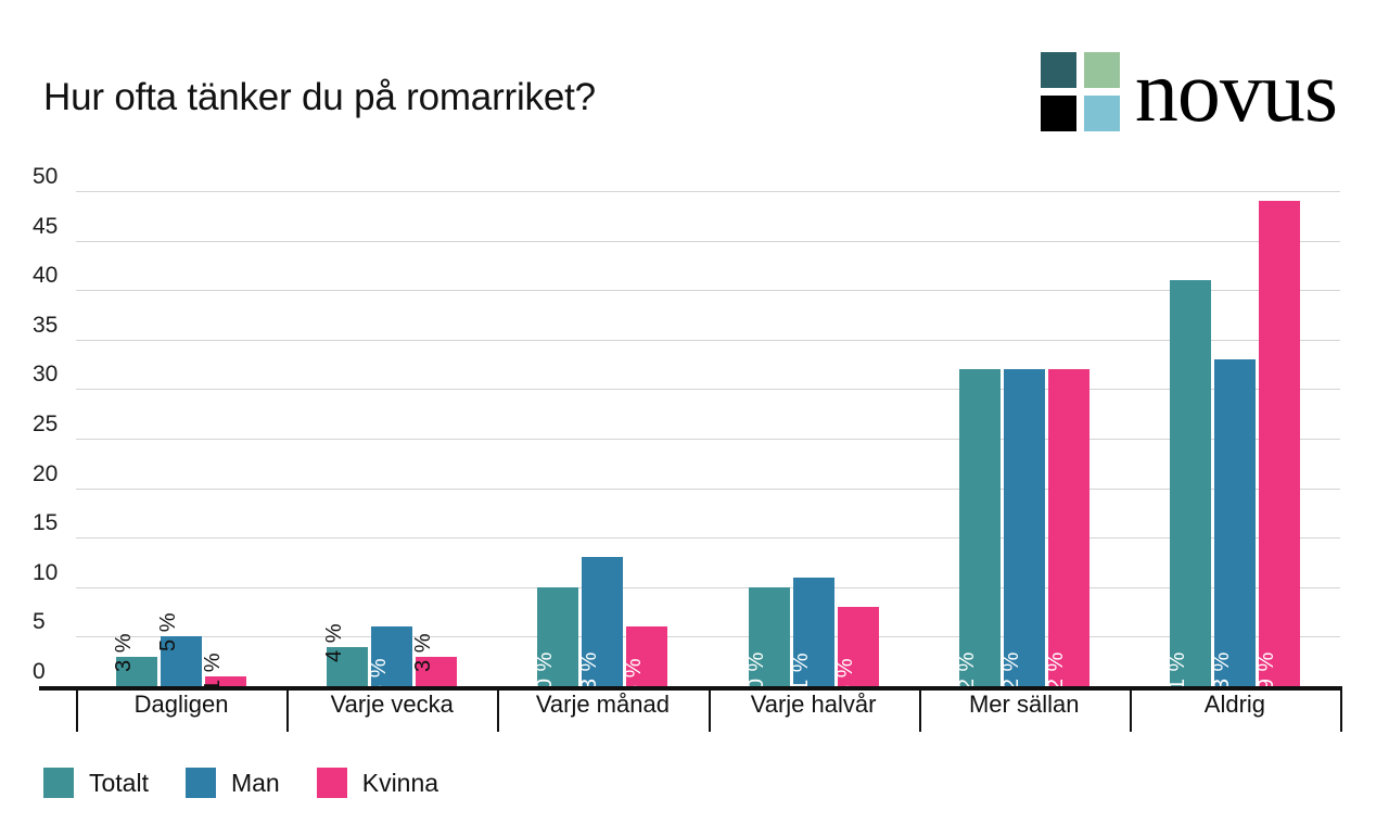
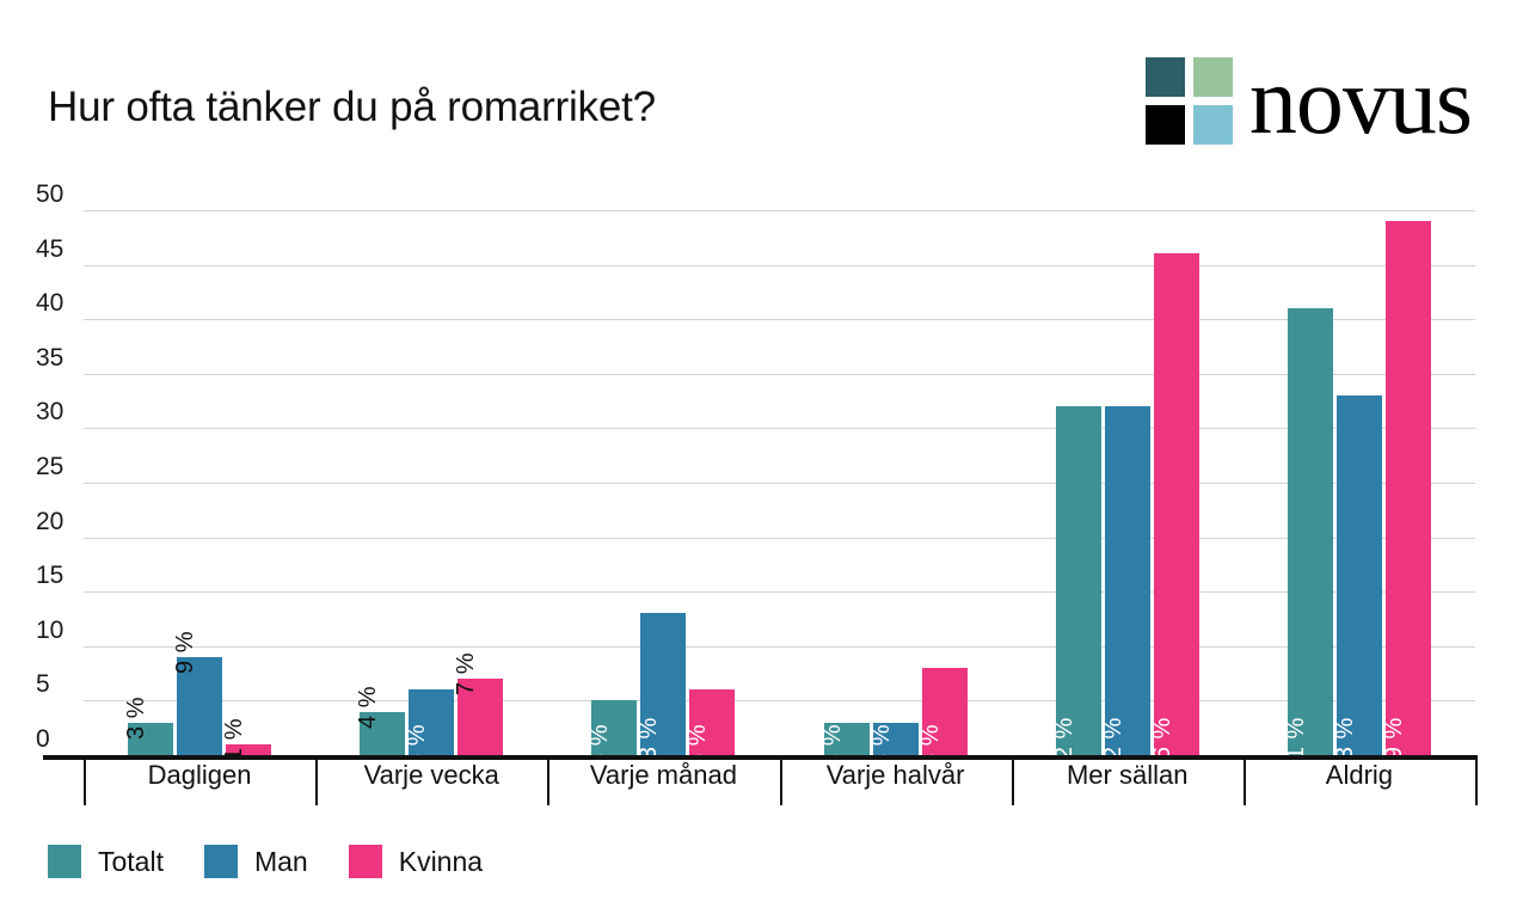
Man/Dagligen: 5 -> 9
Kvinna/Varje vecka: 3 -> 7
Totalt/Varje månad: 10 -> 5
Totalt/Varje halvår: 10 -> 3
Man/Varje halvår: 11 -> 3
Kvinna/Mer sällan: 32 -> 46
